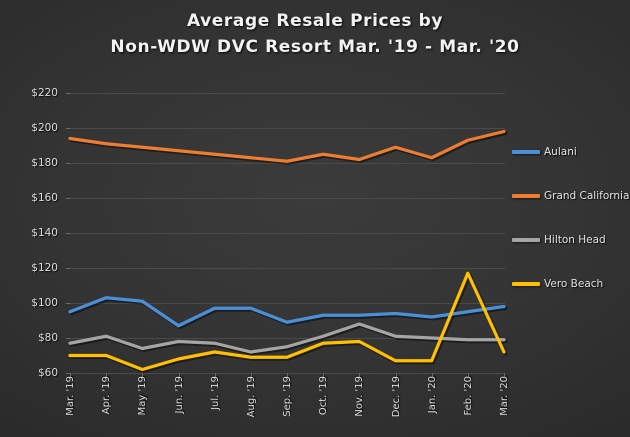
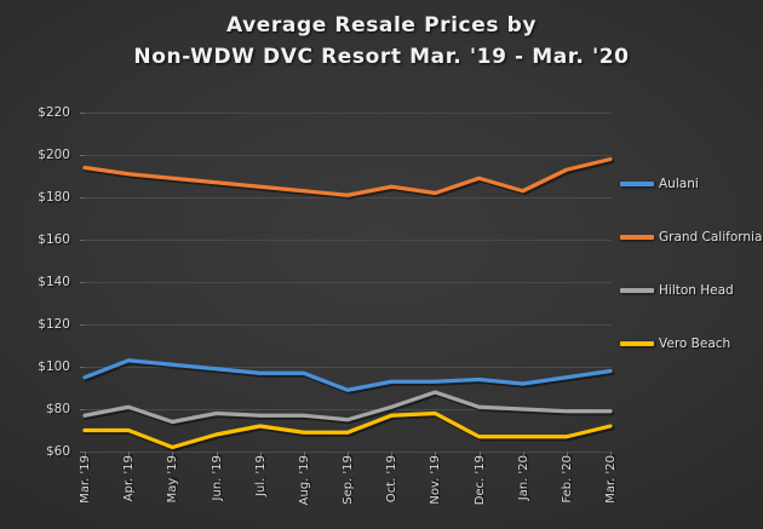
Aulani/Jun. '19: $87 -> $99
Hilton Head/Aug. '19: $72 -> $77
Vero Beach/Feb. '20: $117 -> $67
